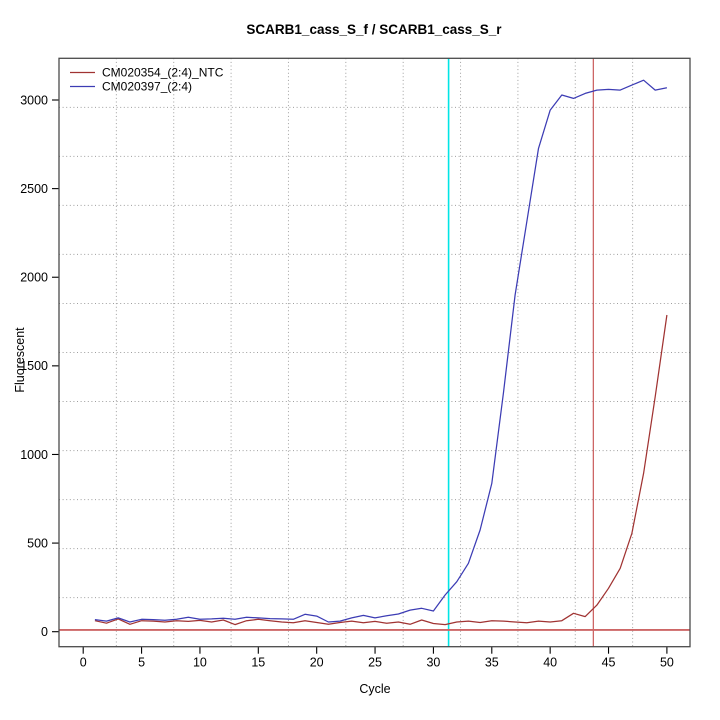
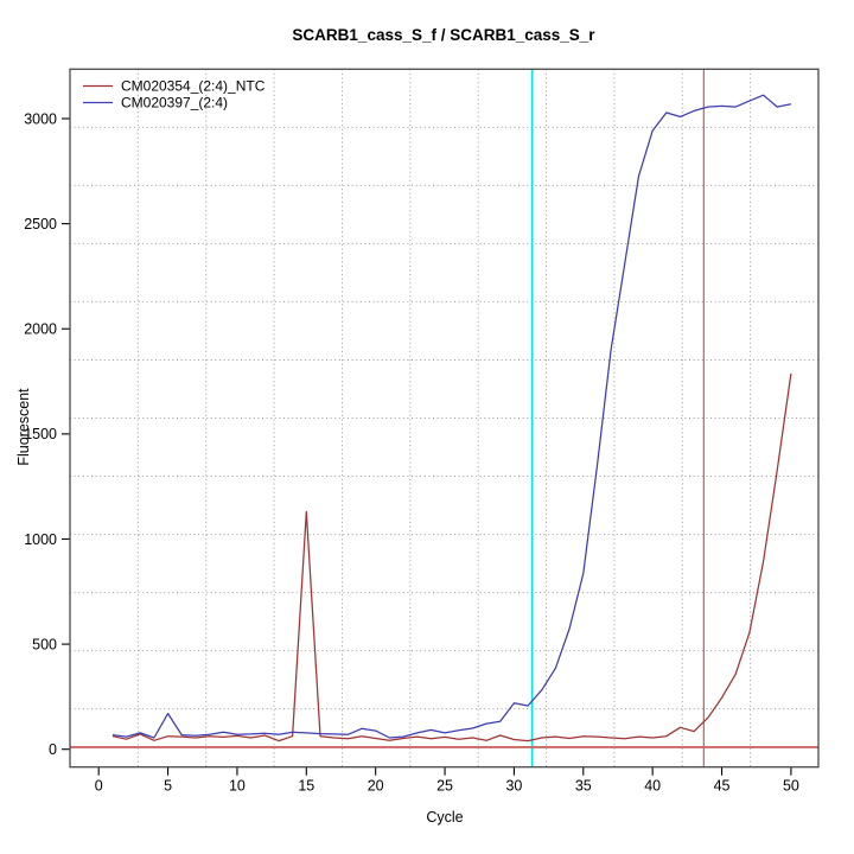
CM020397_(2:4)/5: 70 -> 170
CM020354_(2:4)_NTC/15: 70 -> 1130
CM020397_(2:4)/30: 120 -> 220
